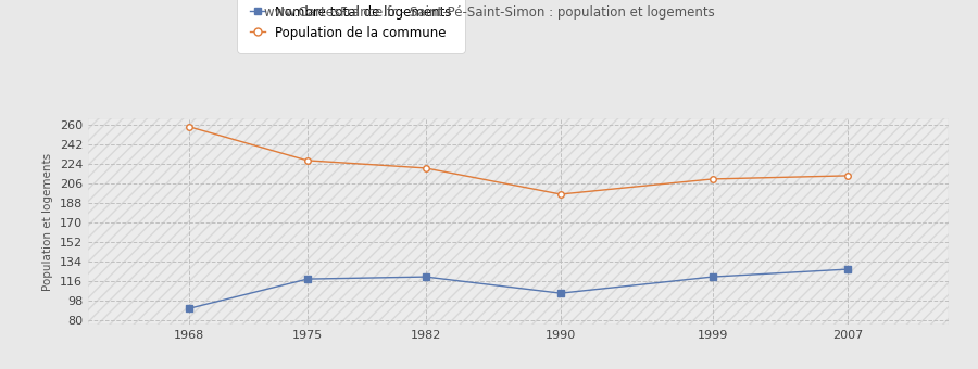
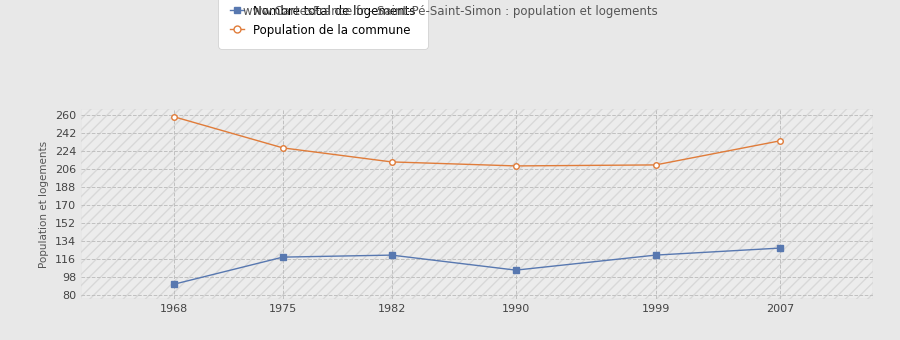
Population de la commune/1982: 220 -> 213
Population de la commune/1990: 196 -> 209
Population de la commune/2007: 213 -> 234
